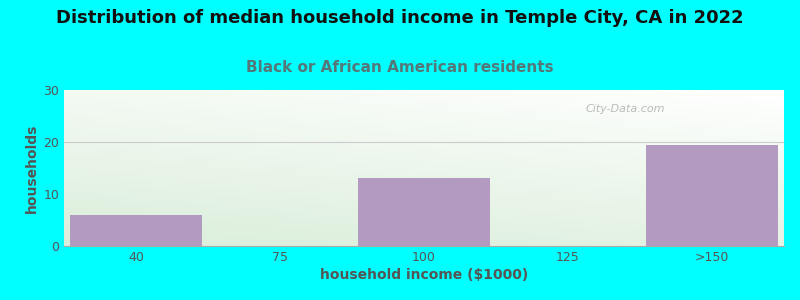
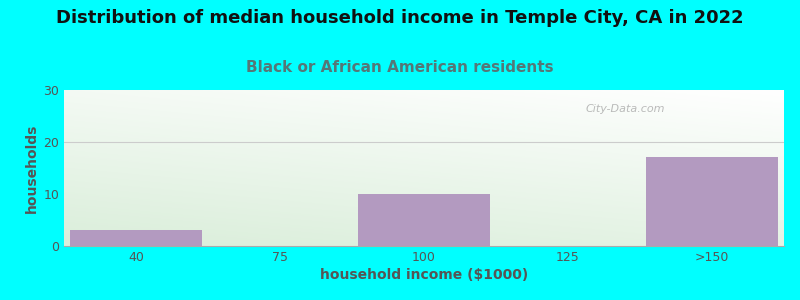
40: 6.0 -> 3.0
100: 13.0 -> 10.0
>150: 19.5 -> 17.2
